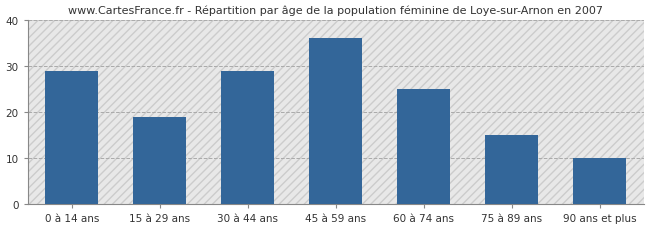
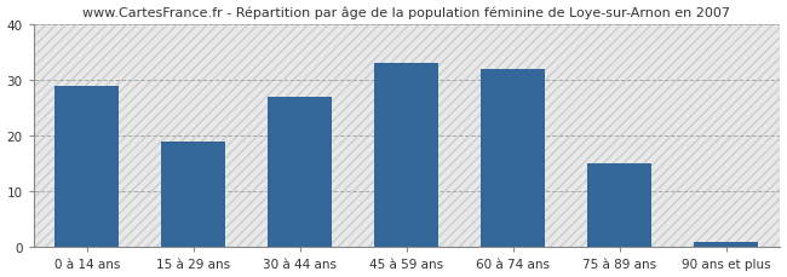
30 à 44 ans: 29 -> 27
45 à 59 ans: 36 -> 33
60 à 74 ans: 25 -> 32
90 ans et plus: 10 -> 1
